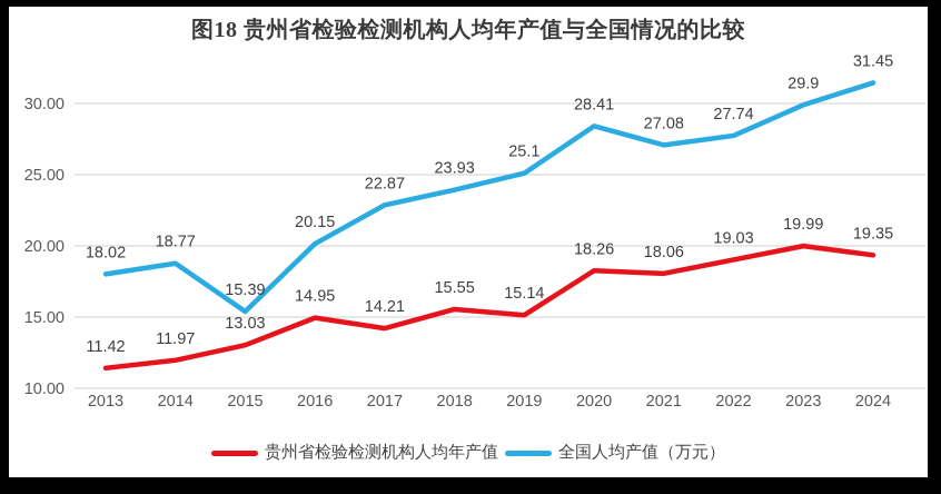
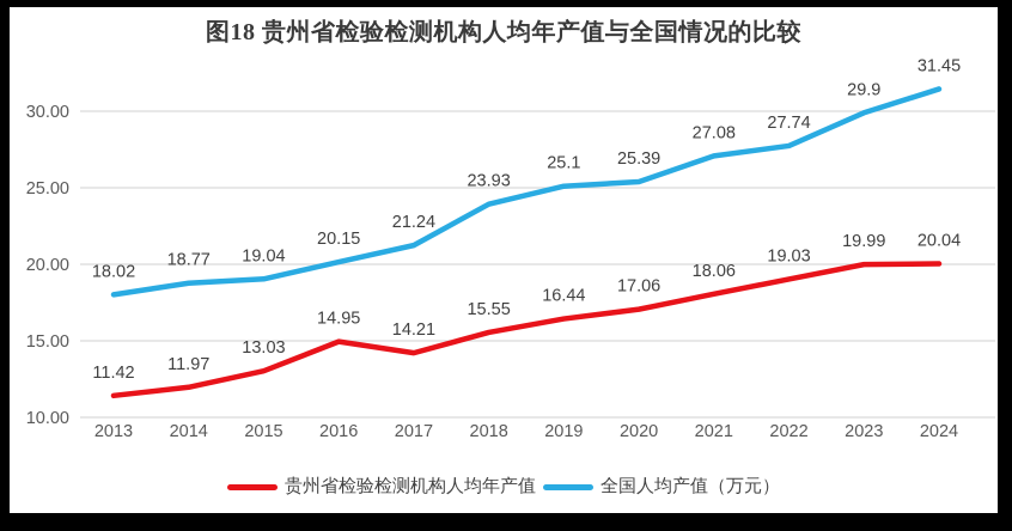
全国人均产值（万元）/2015: 15.39 -> 19.04
全国人均产值（万元）/2017: 22.87 -> 21.24
贵州省检验检测机构人均年产值/2019: 15.14 -> 16.44
贵州省检验检测机构人均年产值/2020: 18.26 -> 17.06
全国人均产值（万元）/2020: 28.41 -> 25.39
贵州省检验检测机构人均年产值/2024: 19.35 -> 20.04
